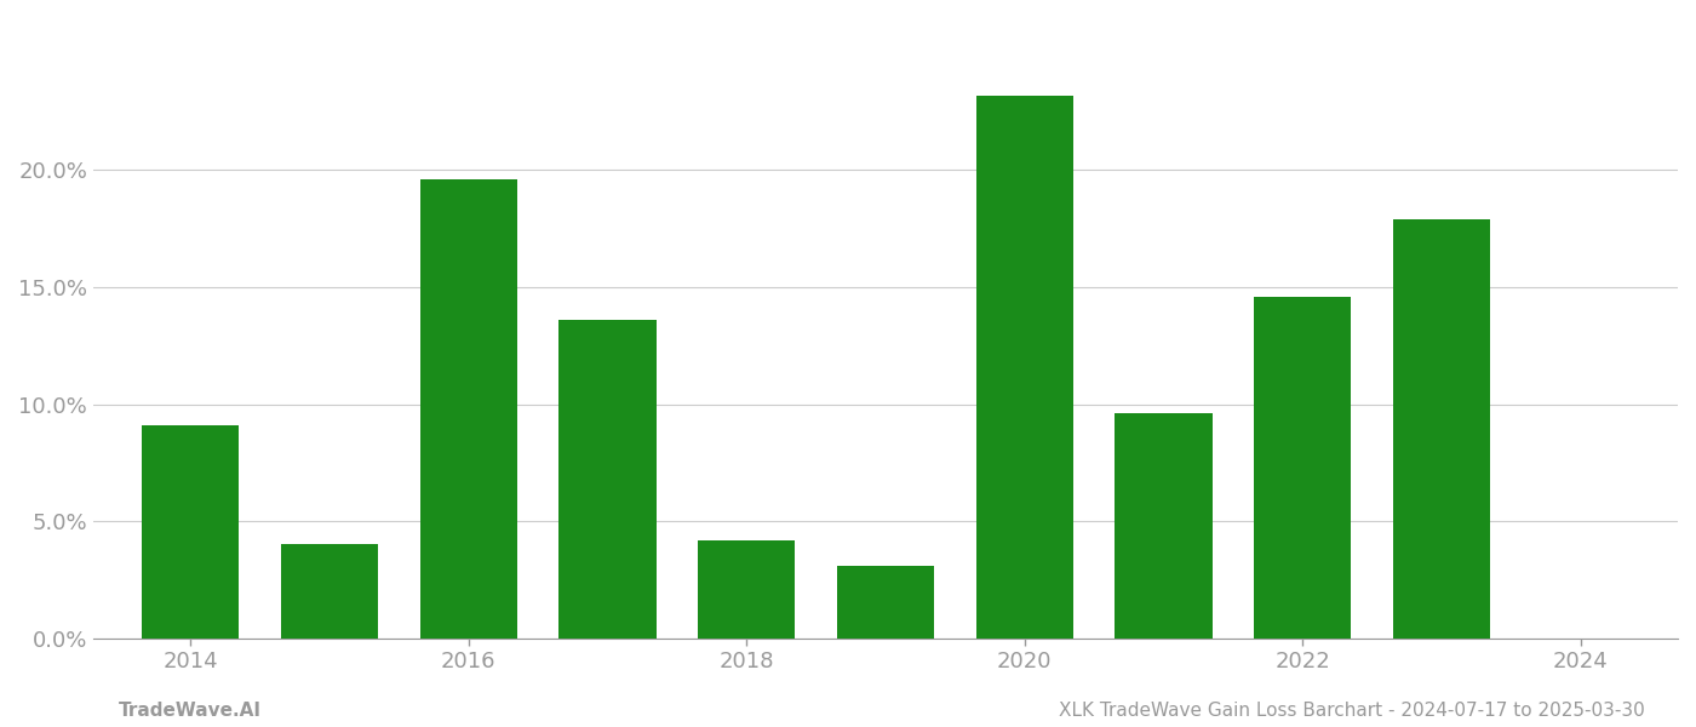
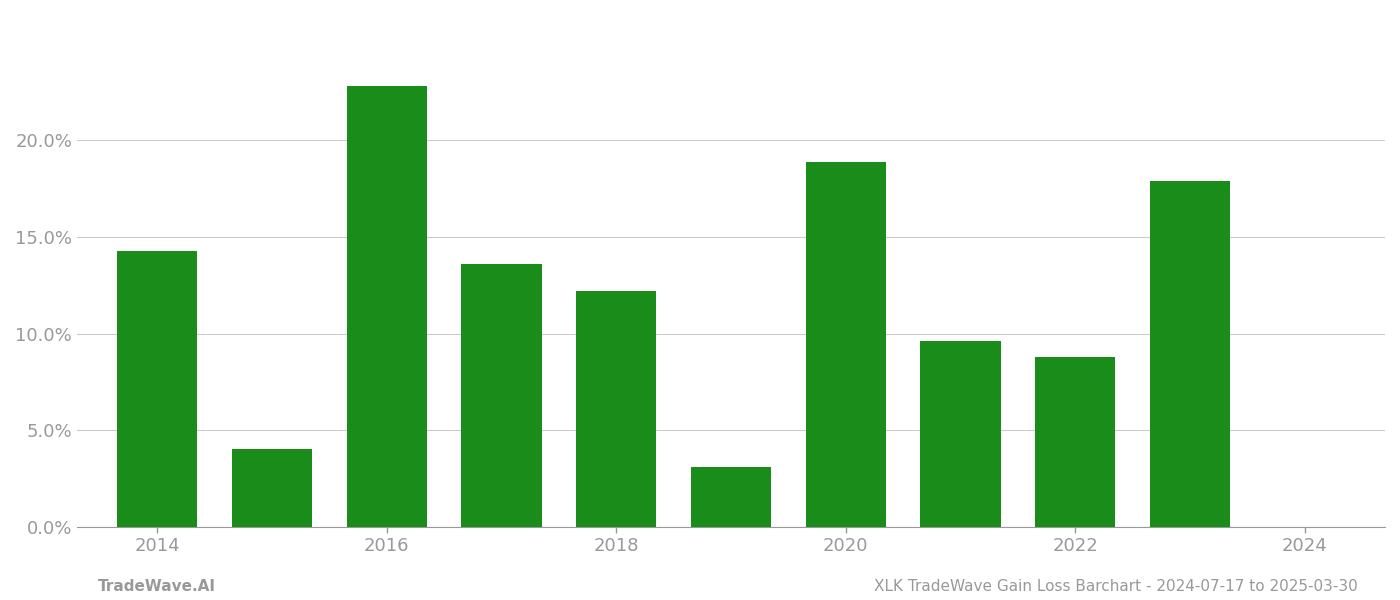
2014: 9.1% -> 14.3%
2016: 19.6% -> 22.8%
2018: 4.2% -> 12.2%
2020: 23.2% -> 18.9%
2022: 14.6% -> 8.8%
